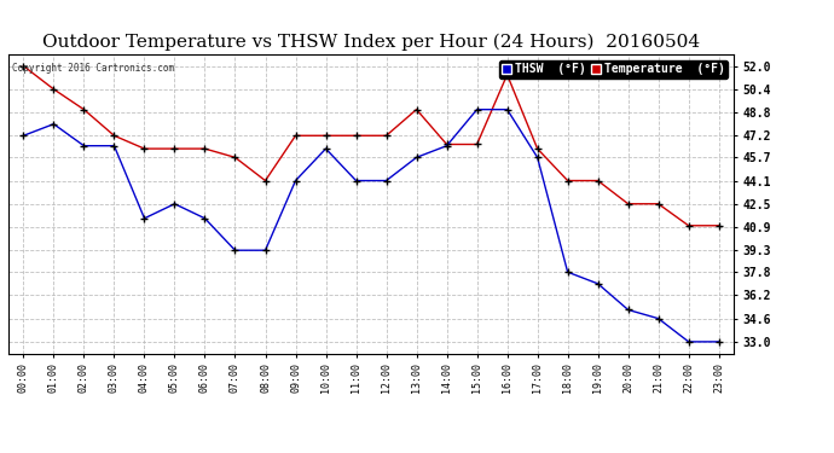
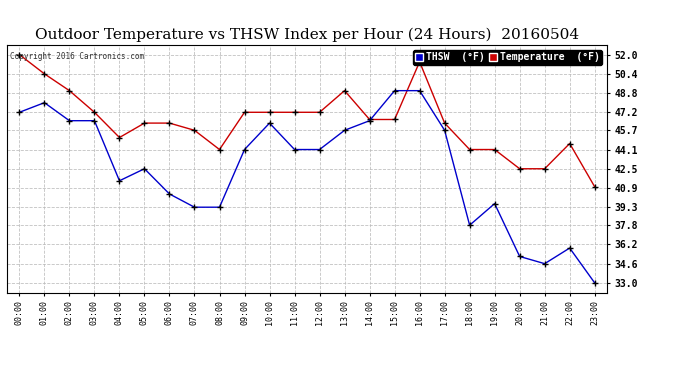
Temperature (°F)/04:00: 46.3 -> 45.1
THSW (°F)/06:00: 41.5 -> 40.4
THSW (°F)/19:00: 37.0 -> 39.6
Temperature (°F)/22:00: 41.0 -> 44.6
THSW (°F)/22:00: 33.0 -> 35.9
